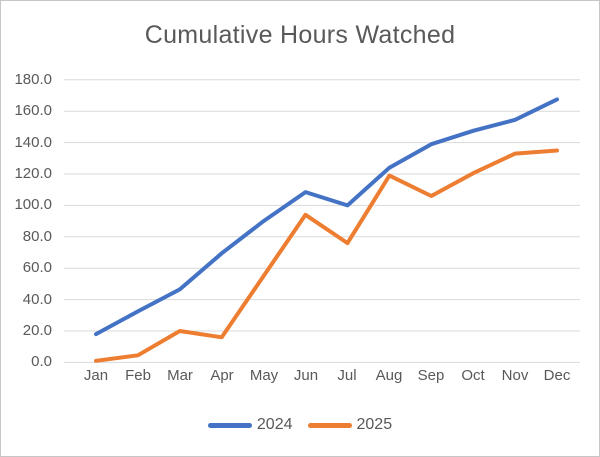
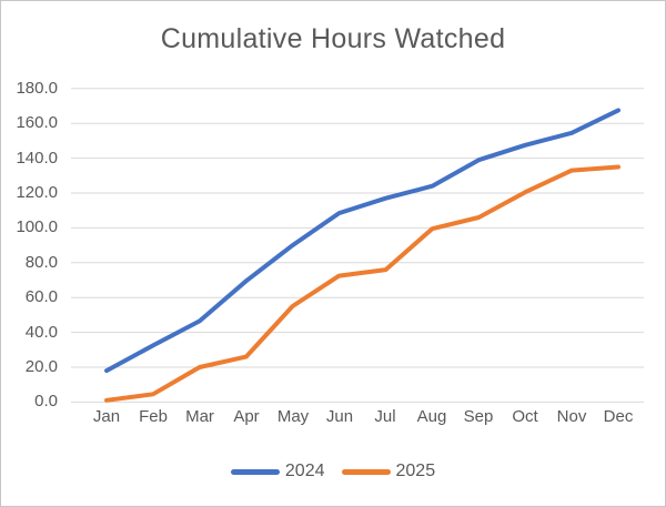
2025/Apr: 16 -> 26
2025/Jun: 94 -> 72
2024/Jul: 100 -> 117
2025/Aug: 119 -> 100
